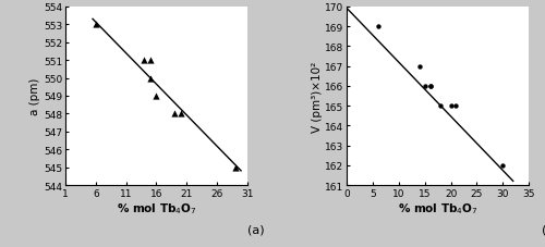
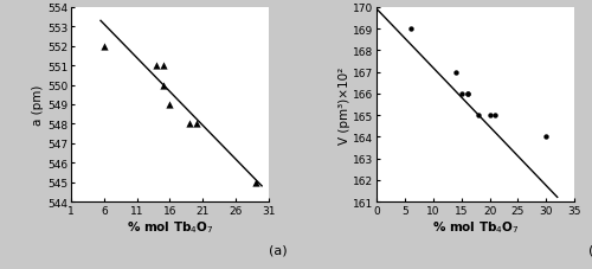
6: 553 -> 552
30: 162 -> 164
